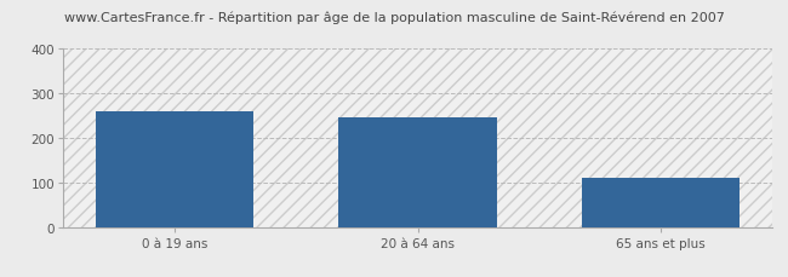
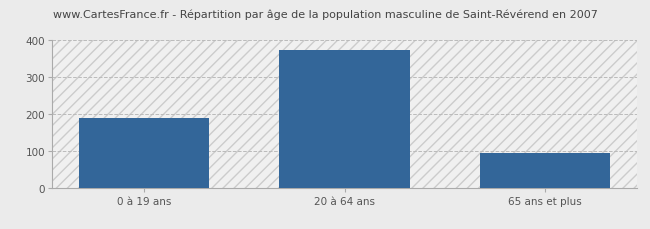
0 à 19 ans: 260 -> 190
20 à 64 ans: 245 -> 375
65 ans et plus: 110 -> 95
